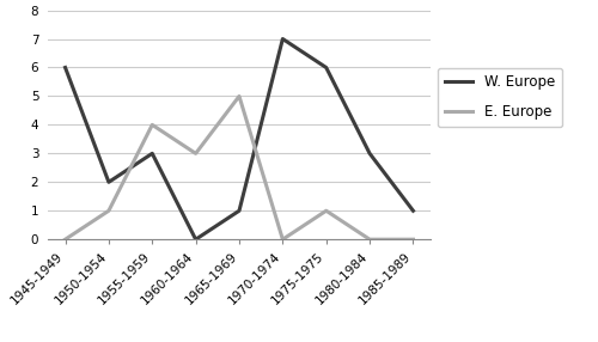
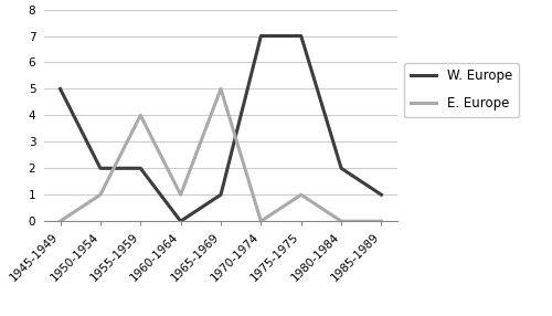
W. Europe/1945-1949: 6 -> 5
W. Europe/1955-1959: 3 -> 2
E. Europe/1960-1964: 3 -> 1
W. Europe/1975-1975: 6 -> 7
W. Europe/1980-1984: 3 -> 2
